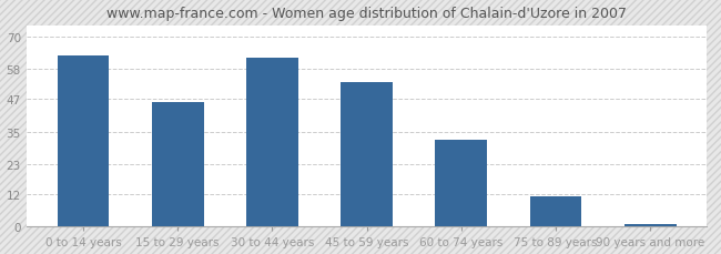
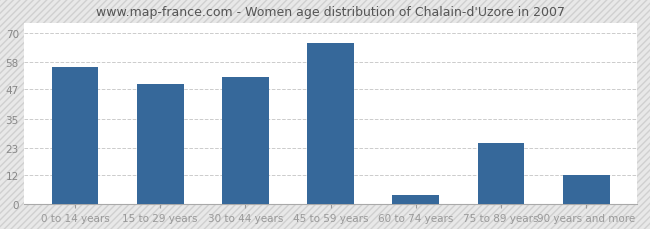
0 to 14 years: 63 -> 56
15 to 29 years: 46 -> 49
30 to 44 years: 62 -> 52
45 to 59 years: 53 -> 66
60 to 74 years: 32 -> 4
75 to 89 years: 11 -> 25
90 years and more: 1 -> 12
